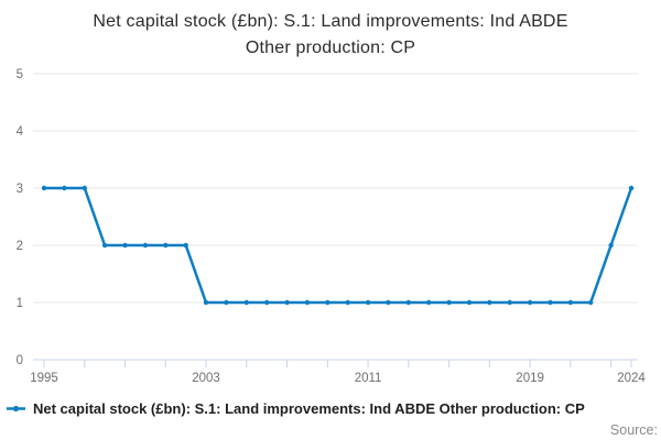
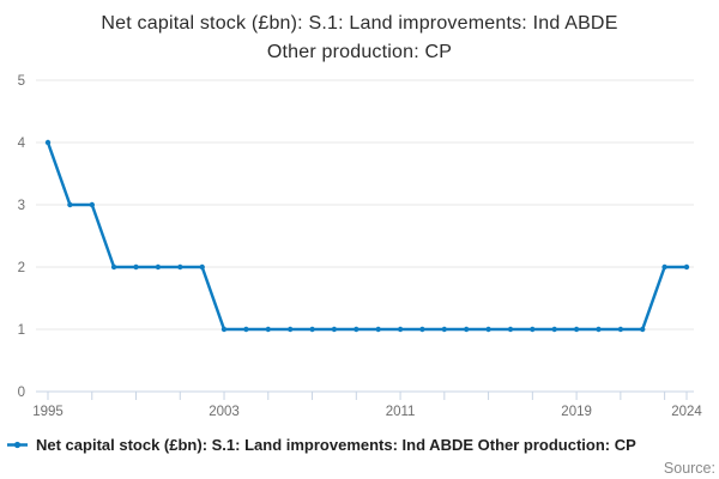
1995: 3 -> 4
2024: 3 -> 2
